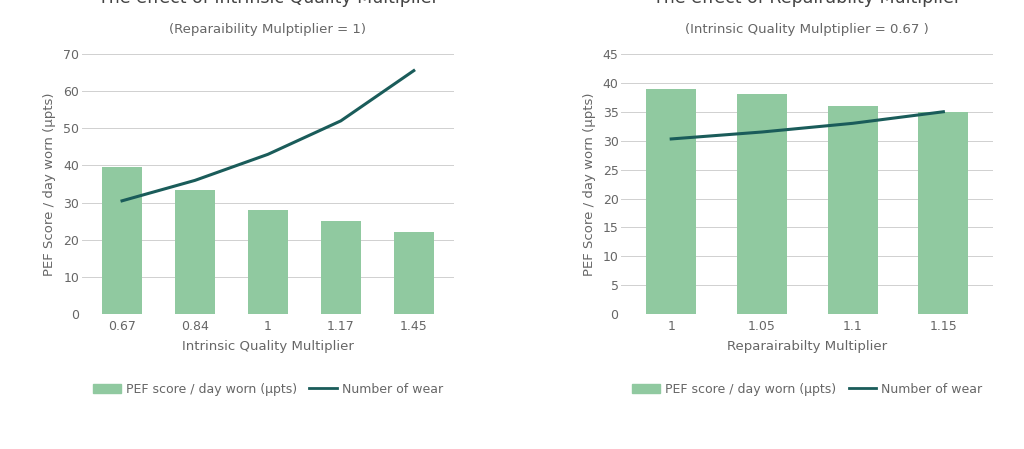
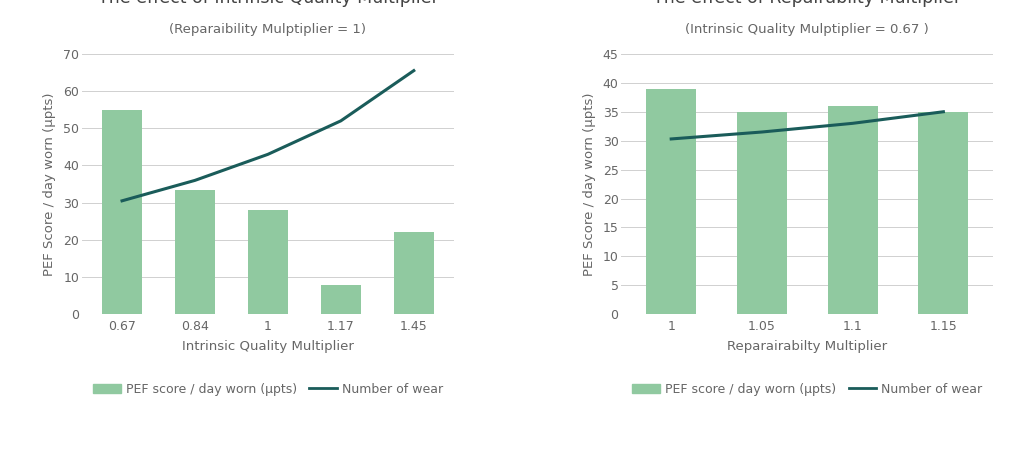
PEF score / day worn (μpts)/0.67: 39.5 -> 55.0
PEF score / day worn (μpts)/1.17: 25.0 -> 8.0
PEF score / day worn (μpts)/1.05: 38 -> 35
